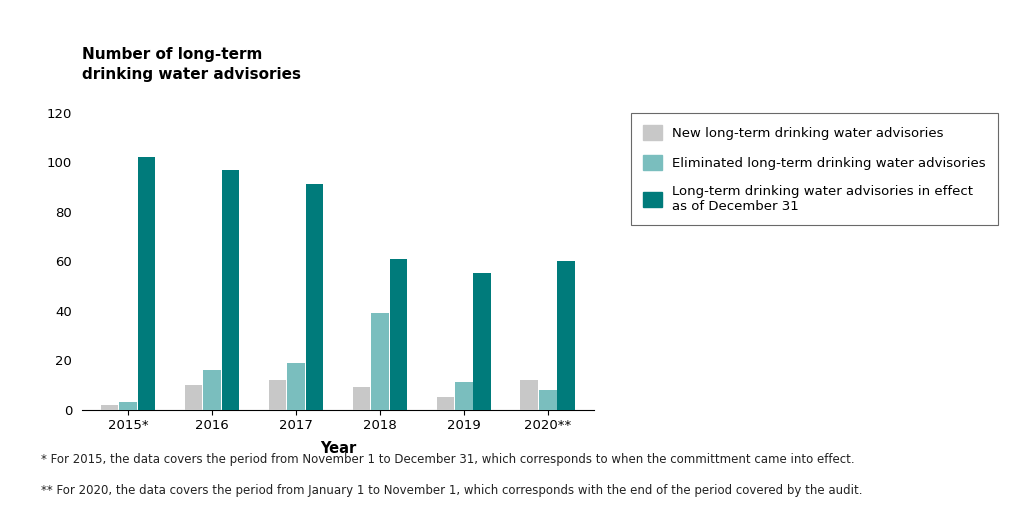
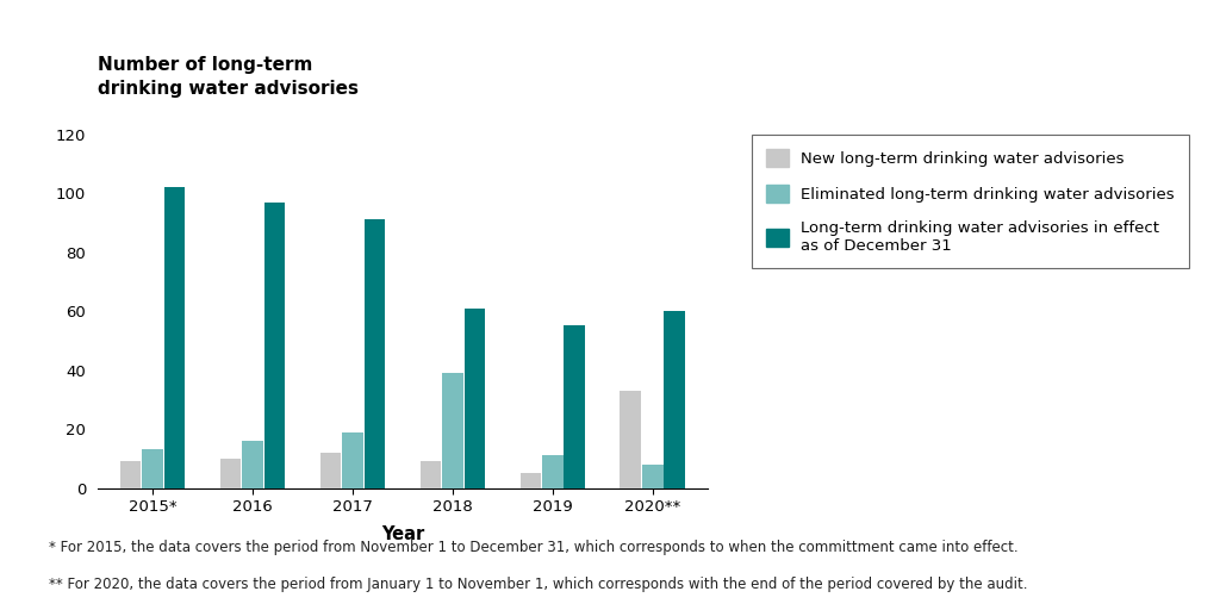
New long-term drinking water advisories/2015*: 2 -> 9
Eliminated long-term drinking water advisories/2015*: 3 -> 13
New long-term drinking water advisories/2020**: 12 -> 33
